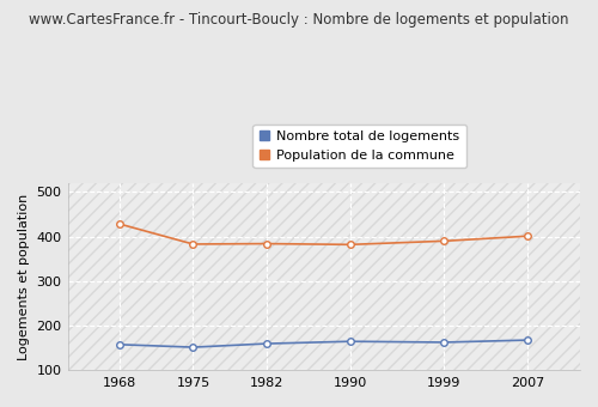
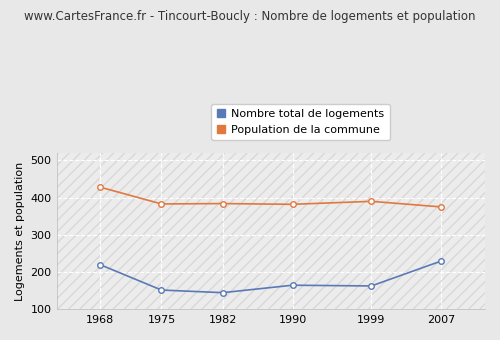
Nombre total de logements/1968: 158 -> 220
Nombre total de logements/1982: 160 -> 145
Nombre total de logements/2007: 168 -> 230
Population de la commune/2007: 401 -> 375
